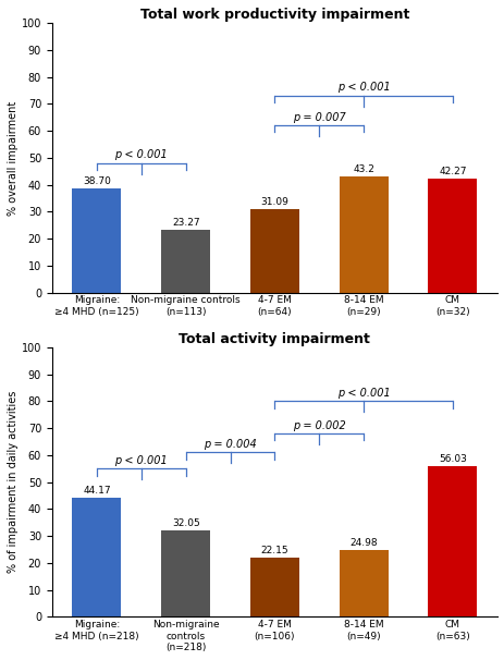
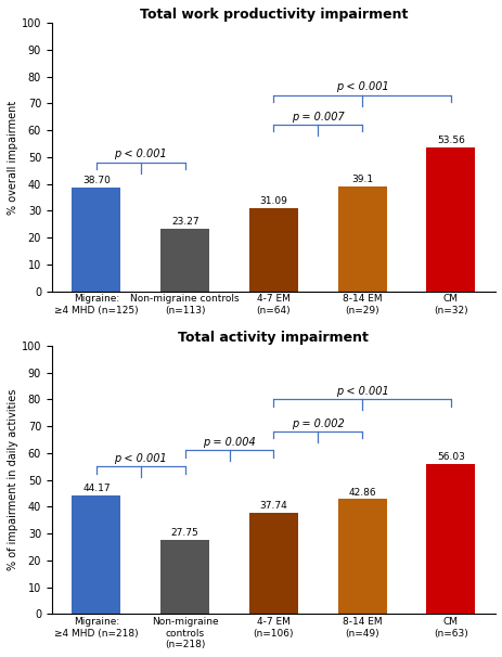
Total work productivity impairment/8-14 EM (n=29): 43.2 -> 39.1
Total work productivity impairment/CM (n=32): 42.27 -> 53.56
Total activity impairment/Non-migraine controls (n=218): 32.05 -> 27.75
Total activity impairment/4-7 EM (n=106): 22.15 -> 37.74
Total activity impairment/8-14 EM (n=49): 24.98 -> 42.86
